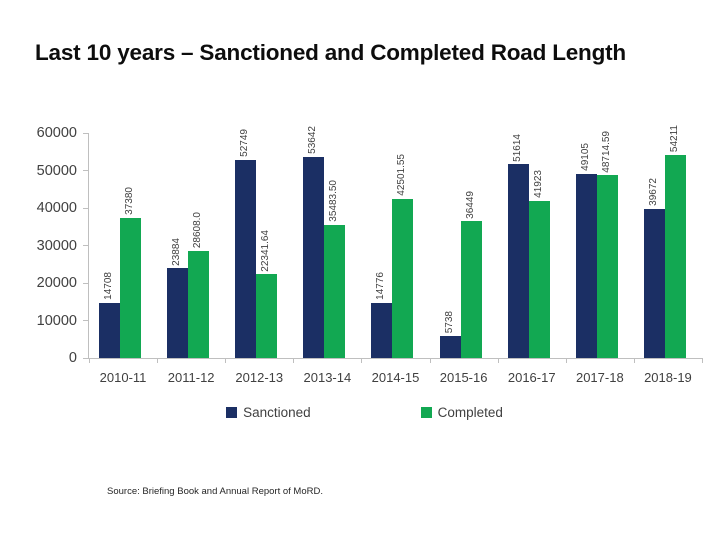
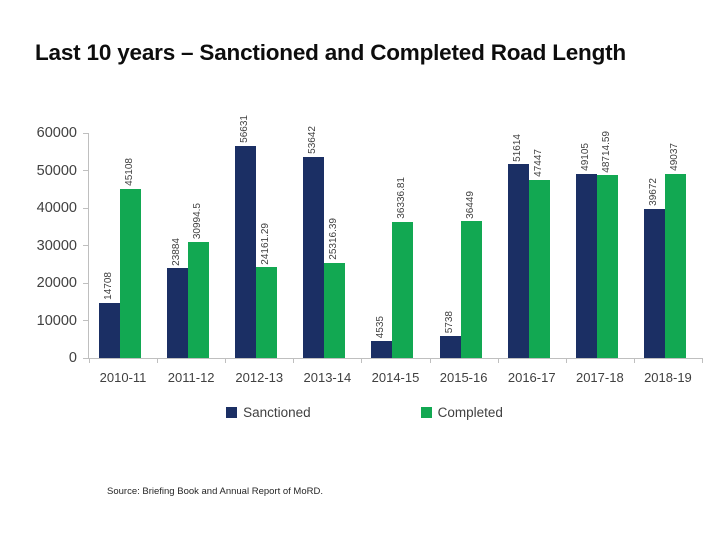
Completed/2010-11: 37380 -> 45108
Completed/2011-12: 28608.0 -> 30994.5
Sanctioned/2012-13: 52749 -> 56631
Completed/2012-13: 22341.64 -> 24161.29
Completed/2013-14: 35483.50 -> 25316.39
Sanctioned/2014-15: 14776 -> 4535
Completed/2014-15: 42501.55 -> 36336.81
Completed/2016-17: 41923 -> 47447
Completed/2018-19: 54211 -> 49037
